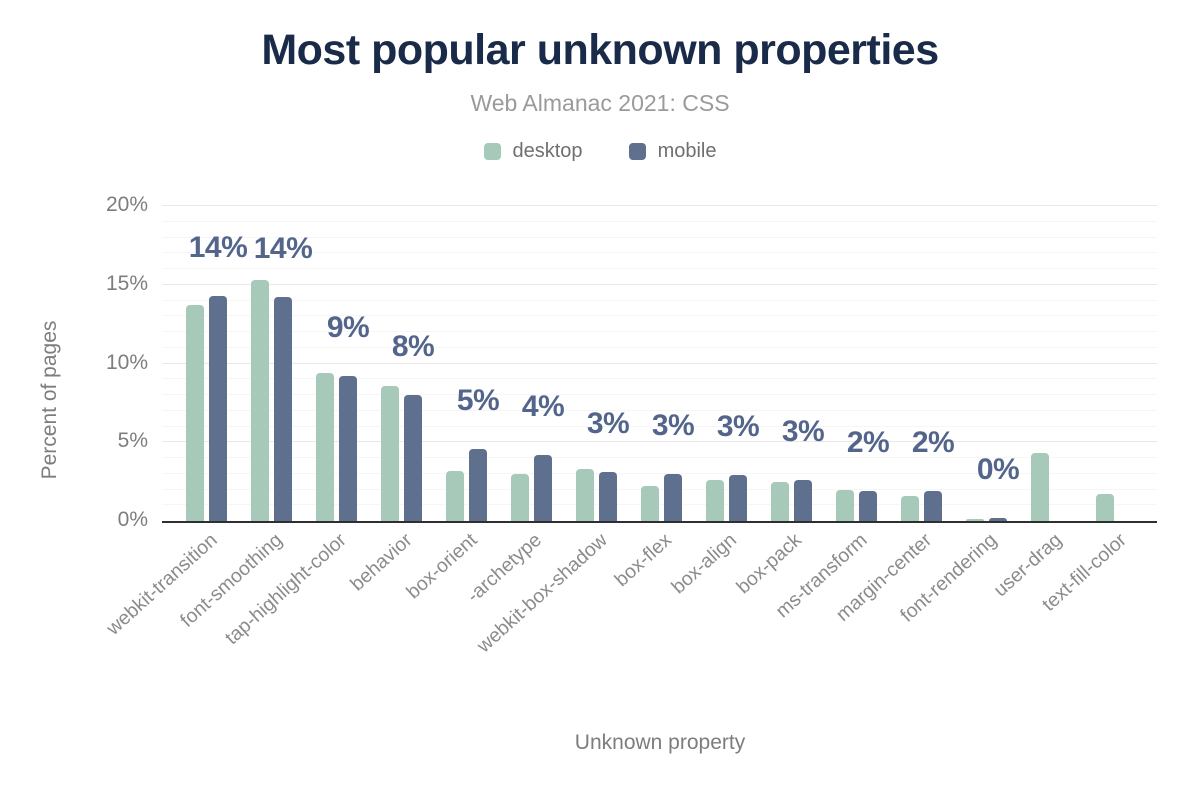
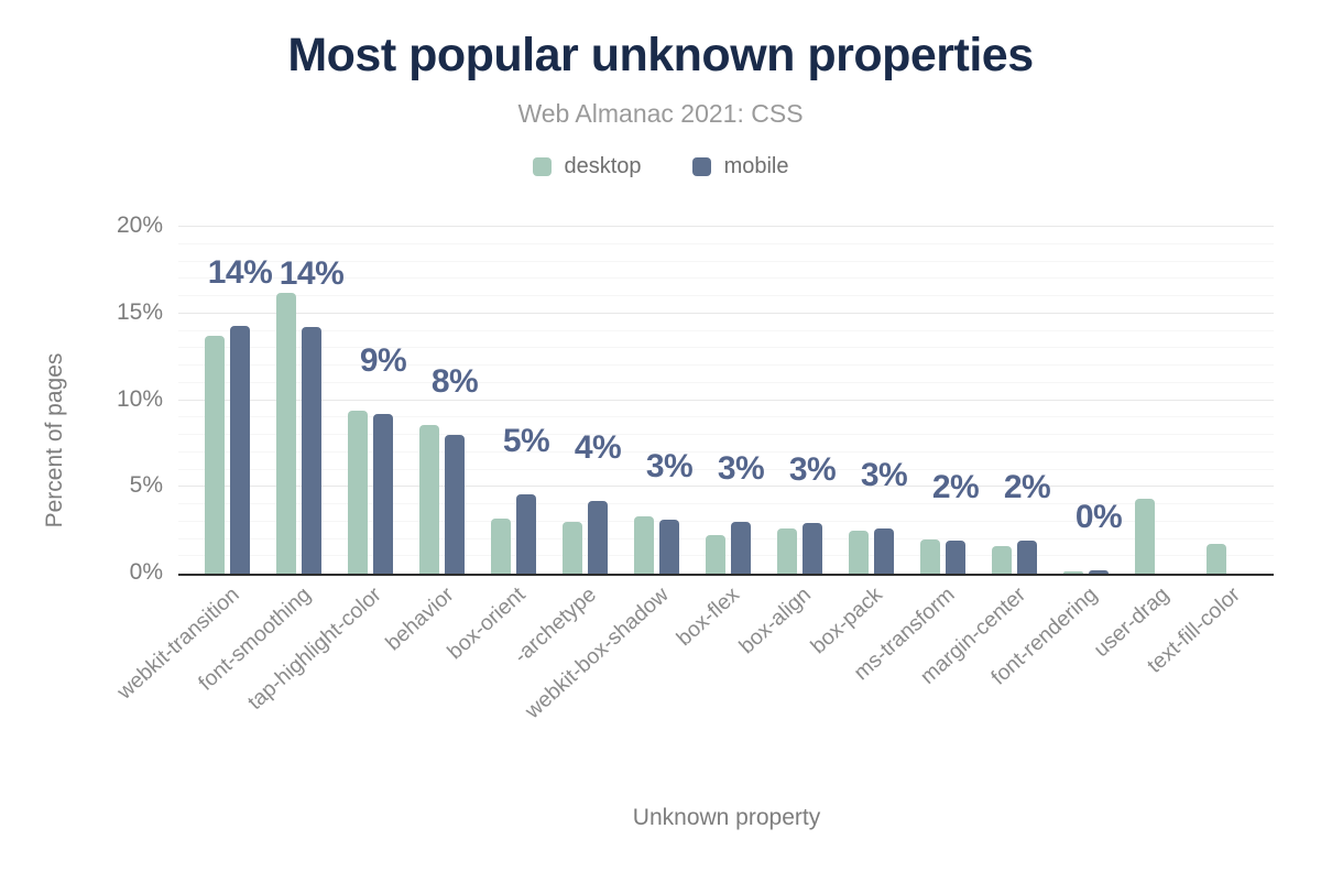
desktop/font-smoothing: 15.3% -> 16.2%
